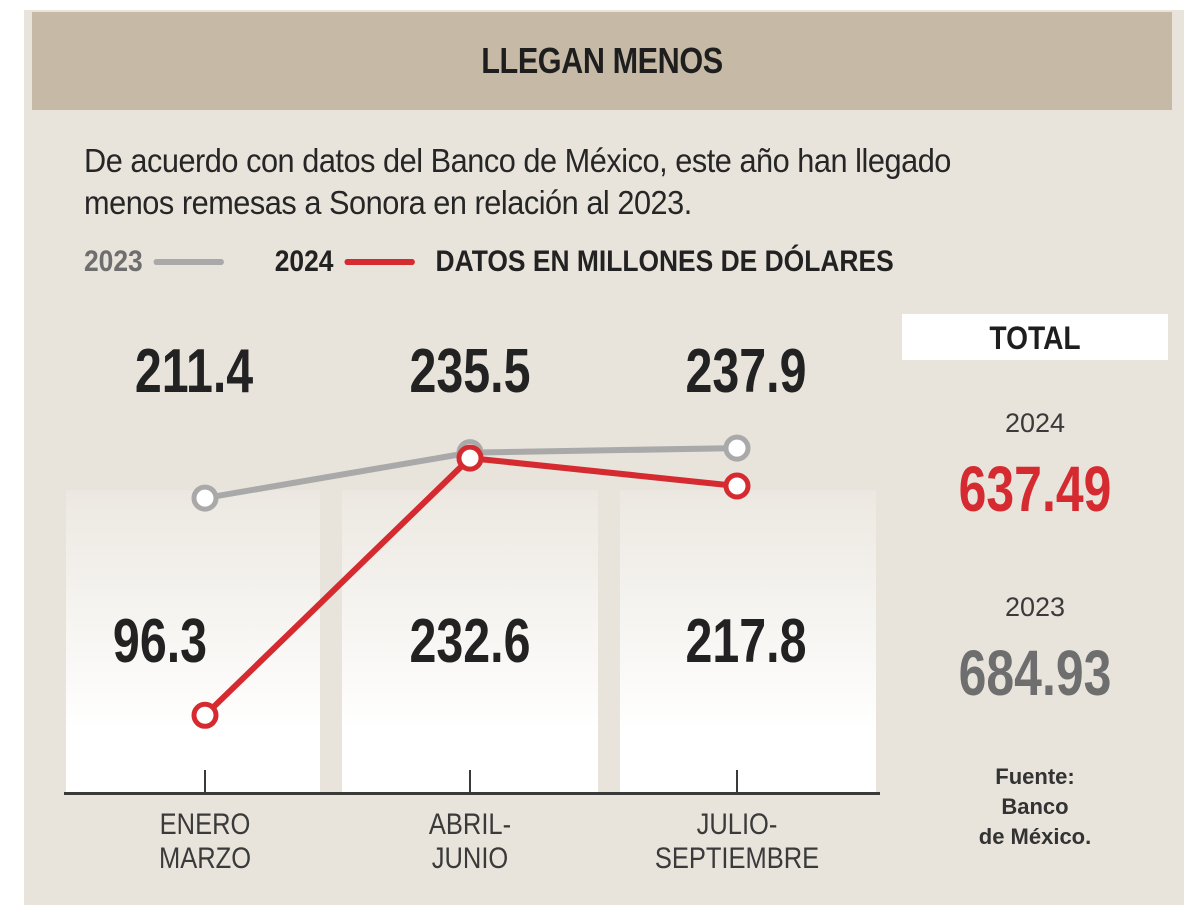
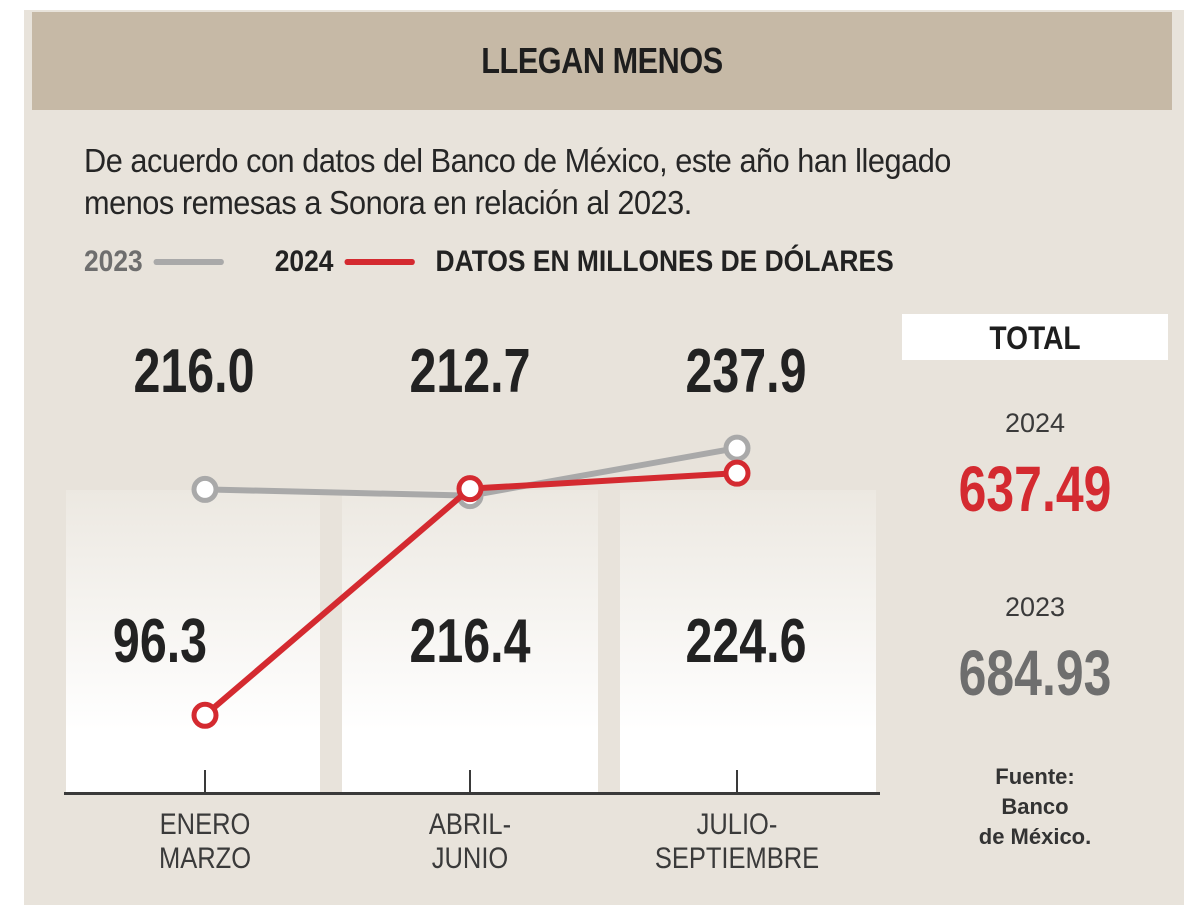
2023/ENERO MARZO: 211.4 -> 216.0
2023/ABRIL- JUNIO: 235.5 -> 212.7
2024/ABRIL- JUNIO: 232.6 -> 216.4
2024/JULIO- SEPTIEMBRE: 217.8 -> 224.6
